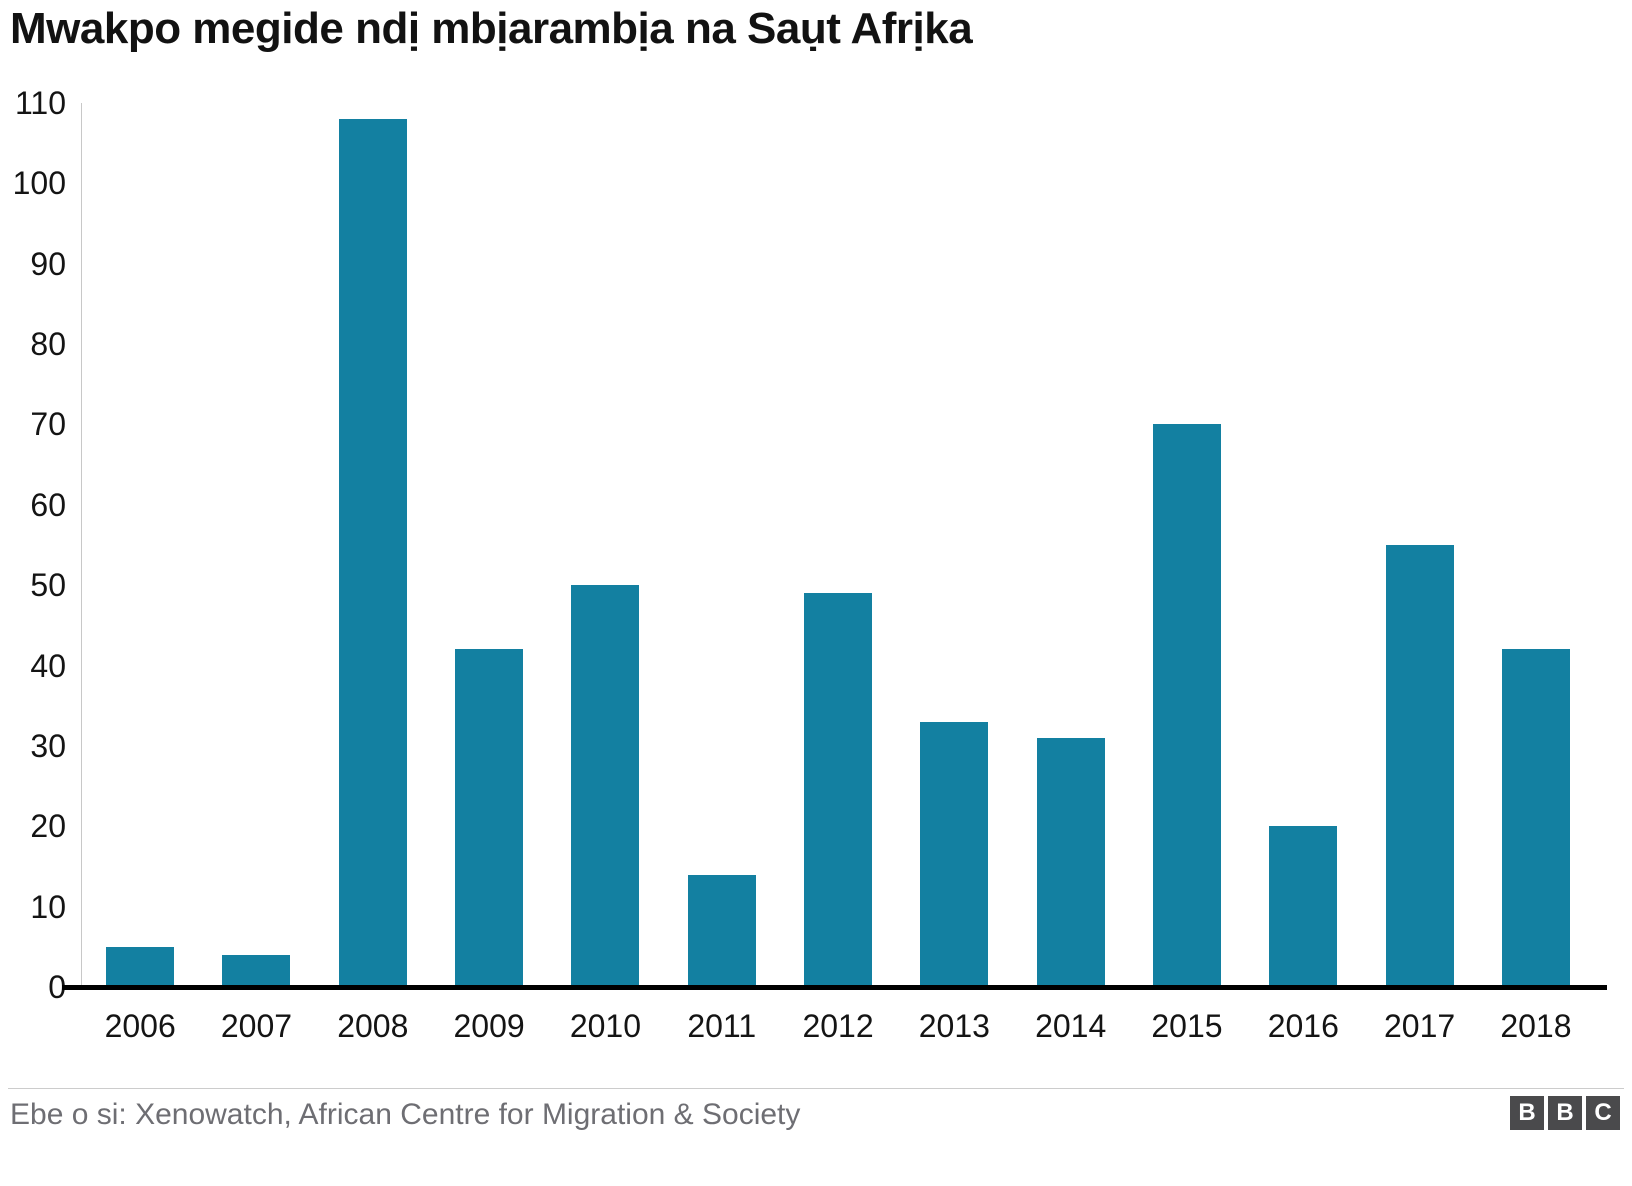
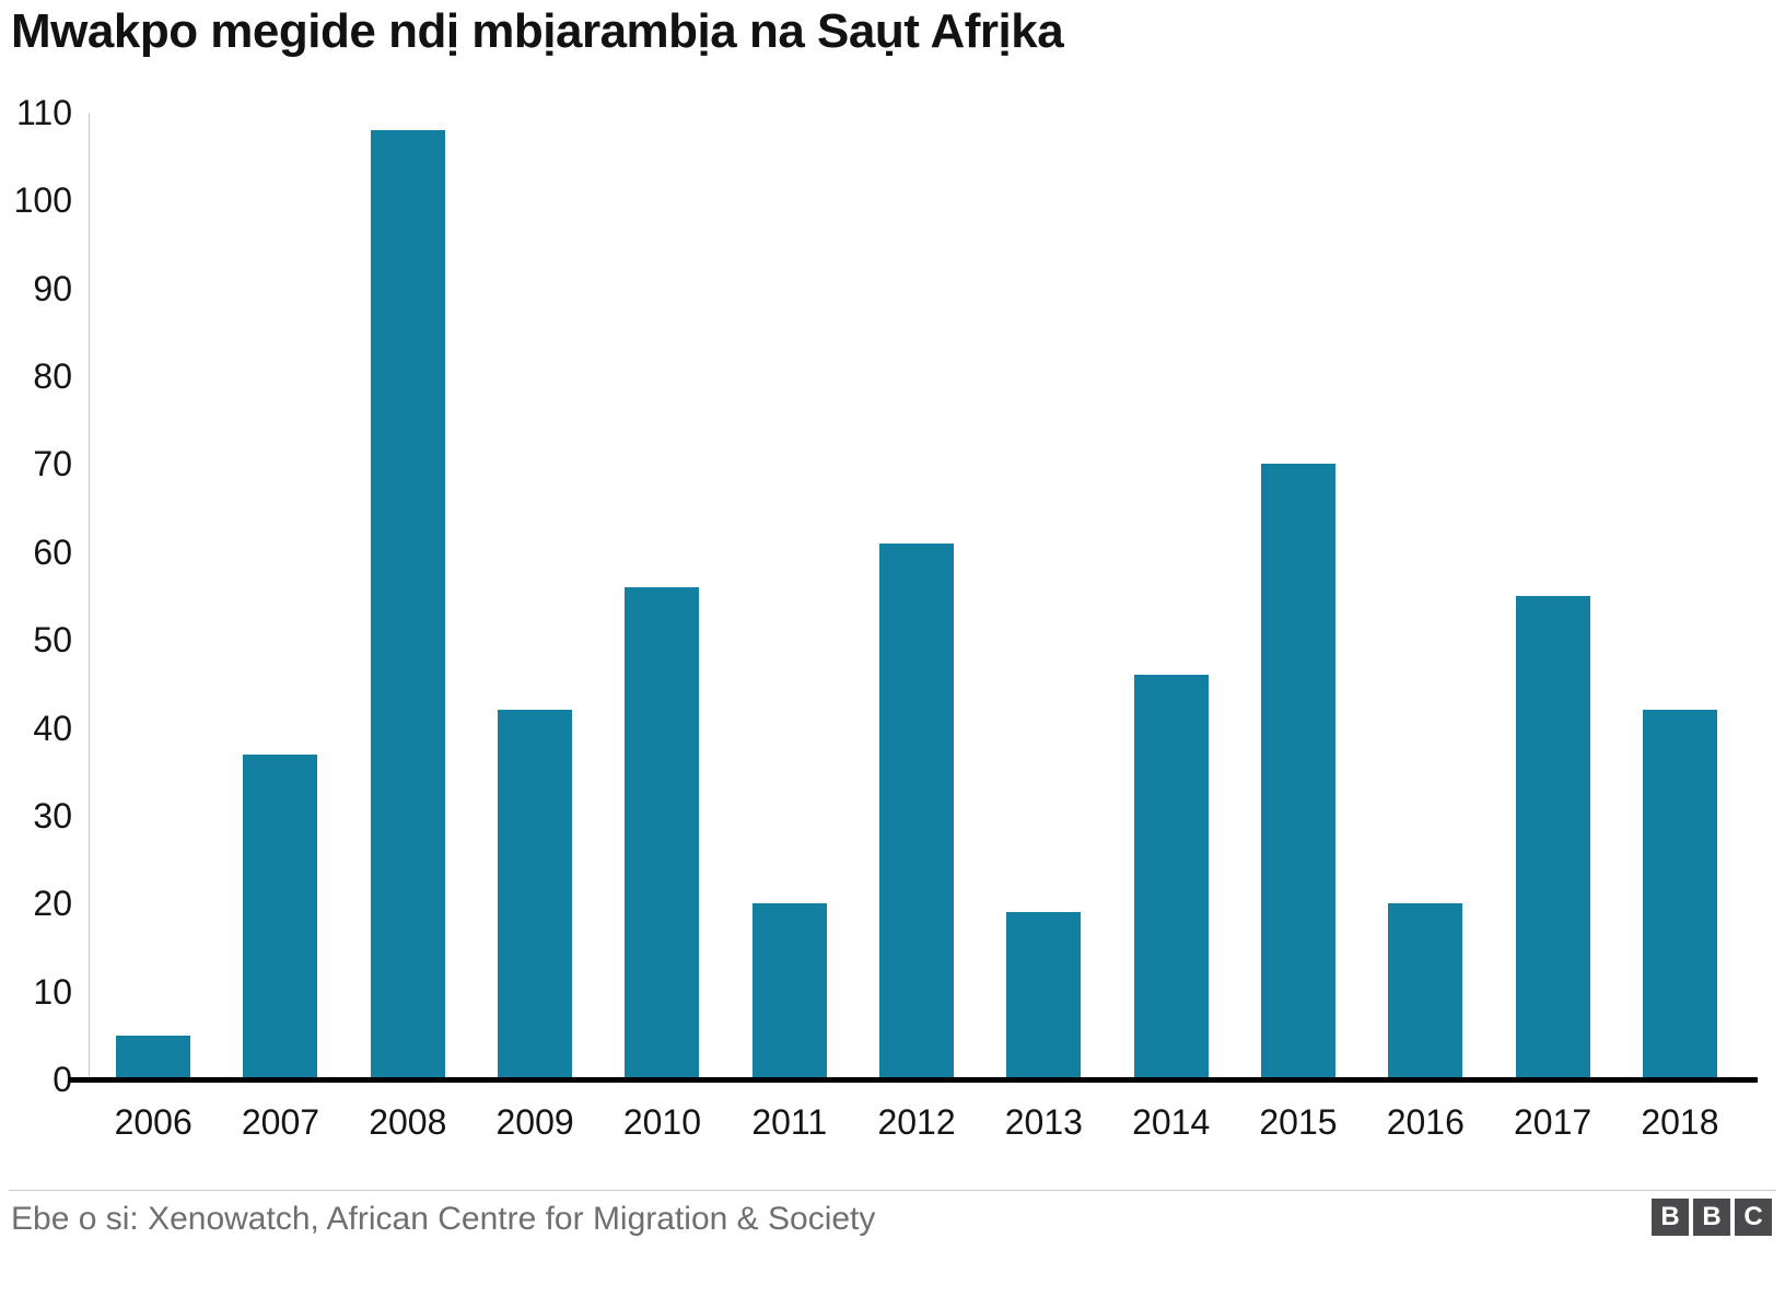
2007: 4 -> 37
2010: 50 -> 56
2011: 14 -> 20
2012: 49 -> 61
2013: 33 -> 19
2014: 31 -> 46
